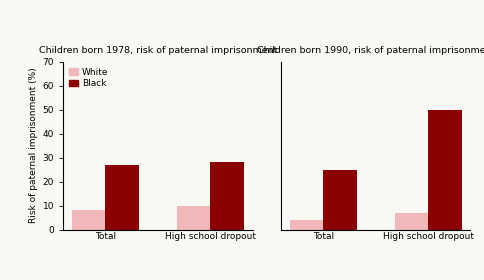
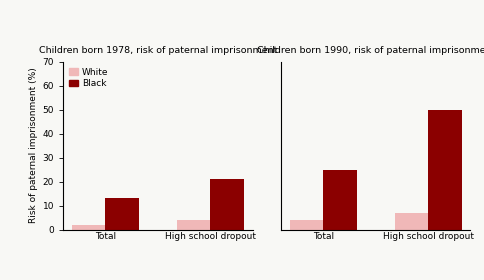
Children born 1978, risk of paternal imprisonment/White/Total: 8 -> 2
Children born 1978, risk of paternal imprisonment/Black/Total: 27 -> 13
Children born 1978, risk of paternal imprisonment/White/High school dropout: 10 -> 4
Children born 1978, risk of paternal imprisonment/Black/High school dropout: 28 -> 21
